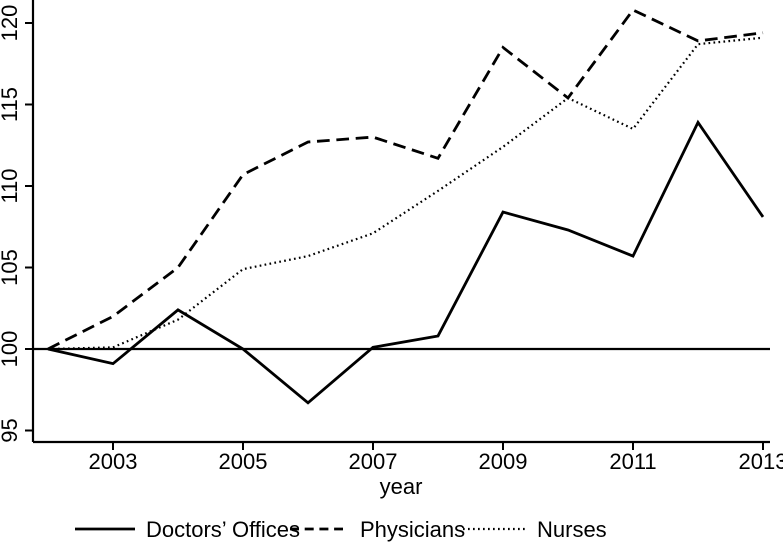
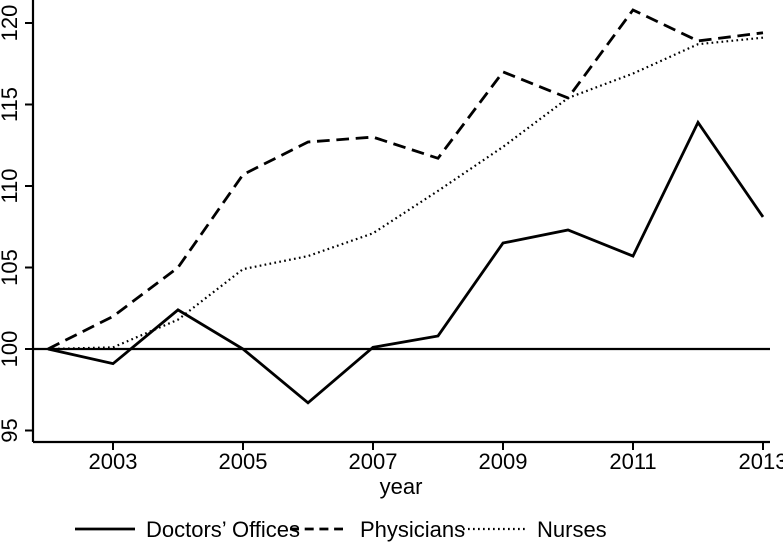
Doctors’ Offices/2009: 108.4 -> 106.5
Physicians/2009: 118.5 -> 117.0
Nurses/2011: 113.5 -> 116.9
